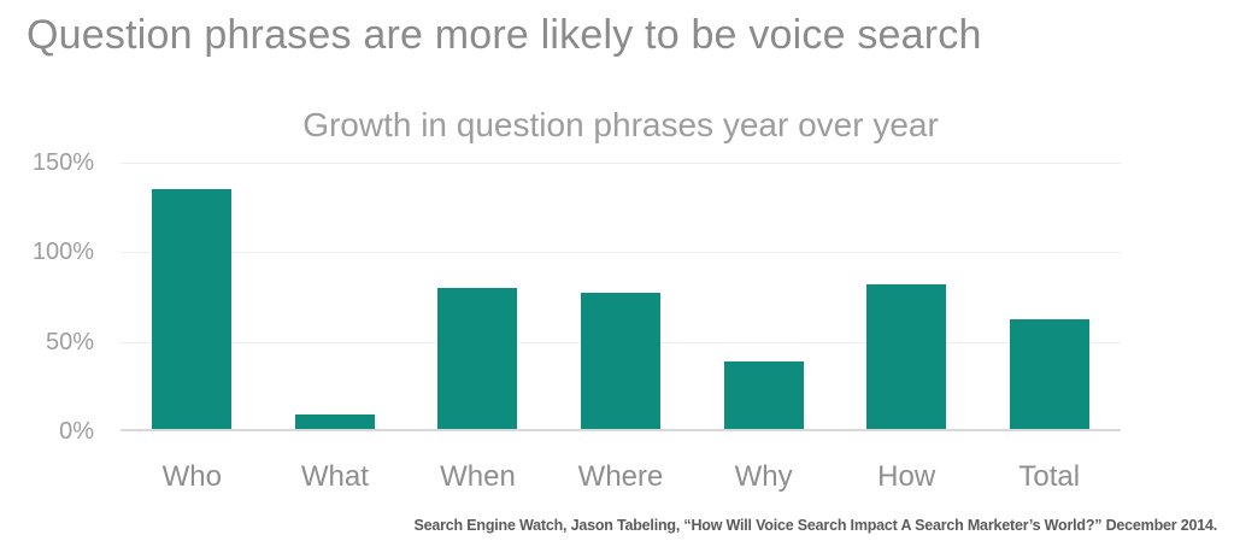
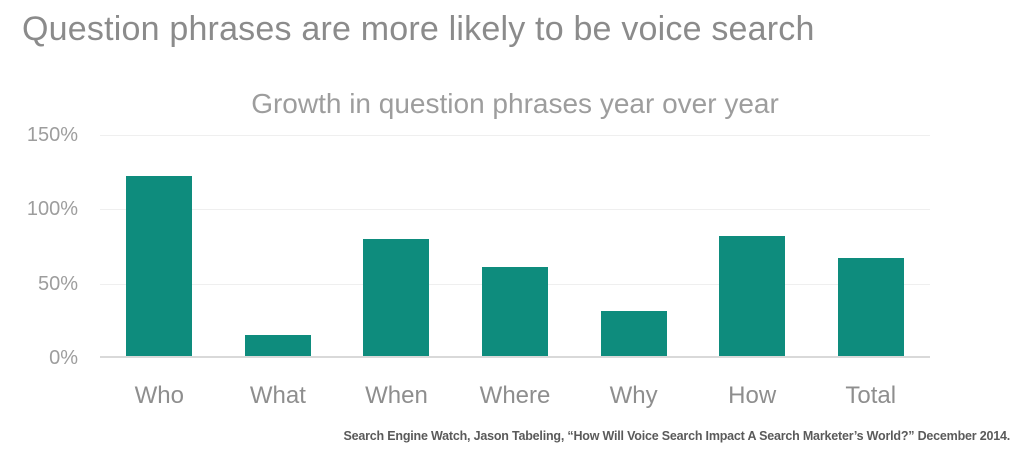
Who: 134% -> 121%
What: 8% -> 14%
Where: 76% -> 60%
Why: 38% -> 30%
Total: 61% -> 66%
